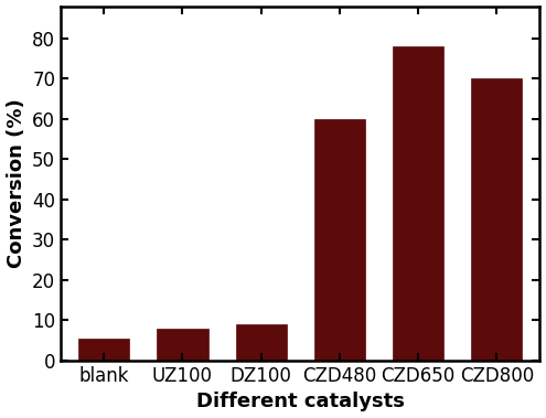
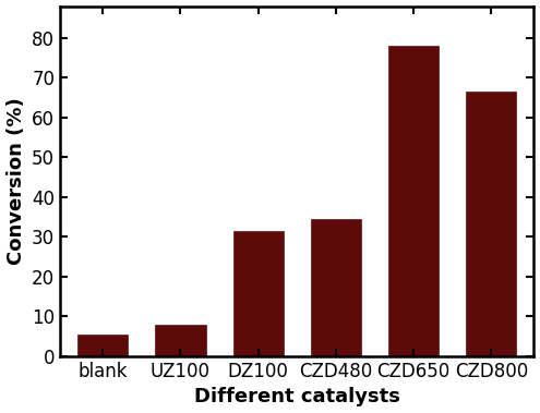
DZ100: 9.0 -> 31.5
CZD480: 60.0 -> 34.5
CZD800: 70.0 -> 66.5
